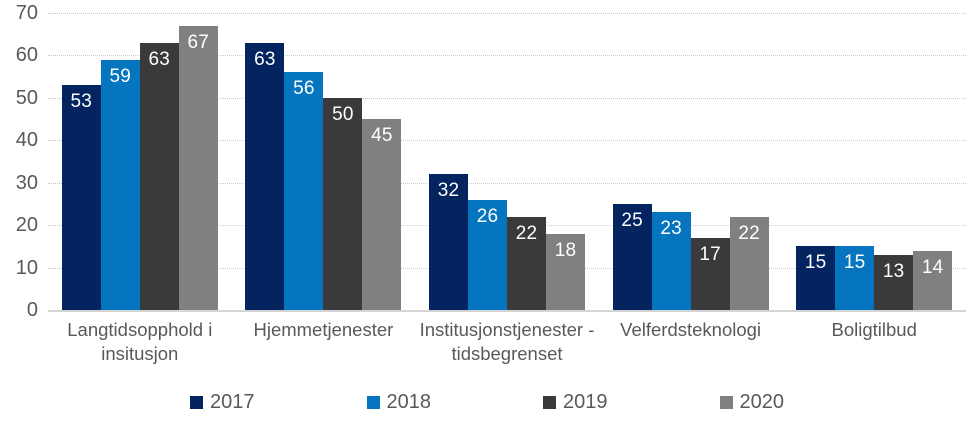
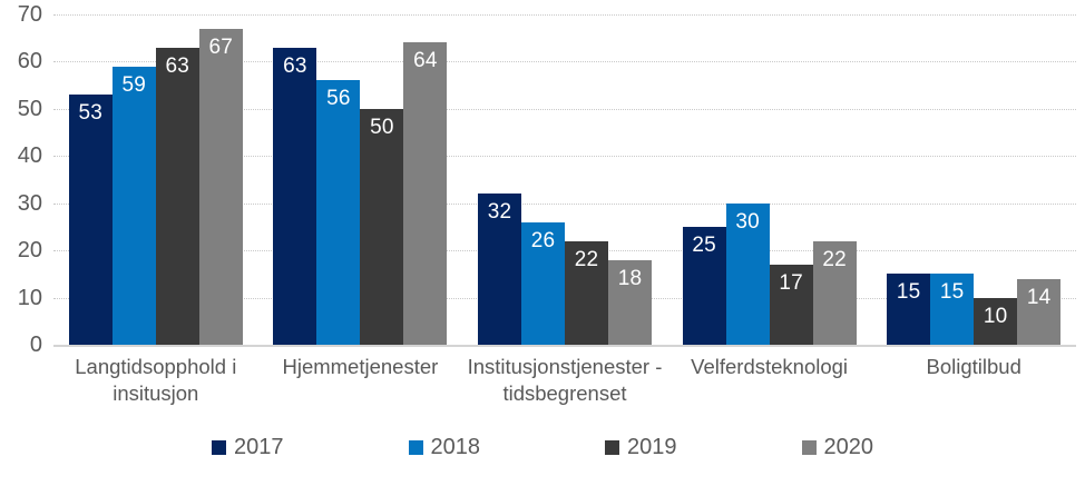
2020/Hjemmetjenester: 45 -> 64
2018/Velferdsteknologi: 23 -> 30
2019/Boligtilbud: 13 -> 10
